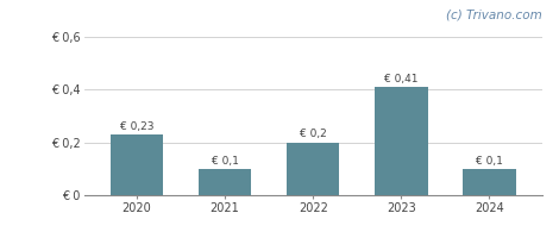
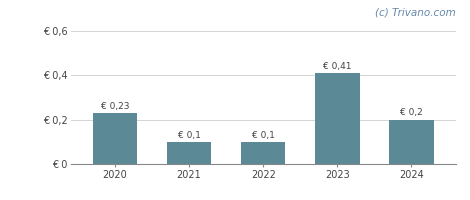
2022: 0,2 -> 0,1
2024: 0,1 -> 0,2
